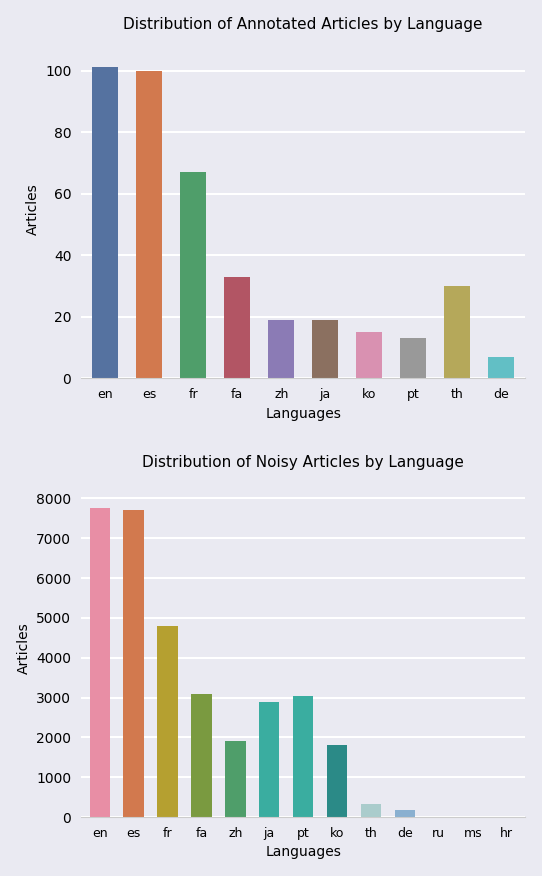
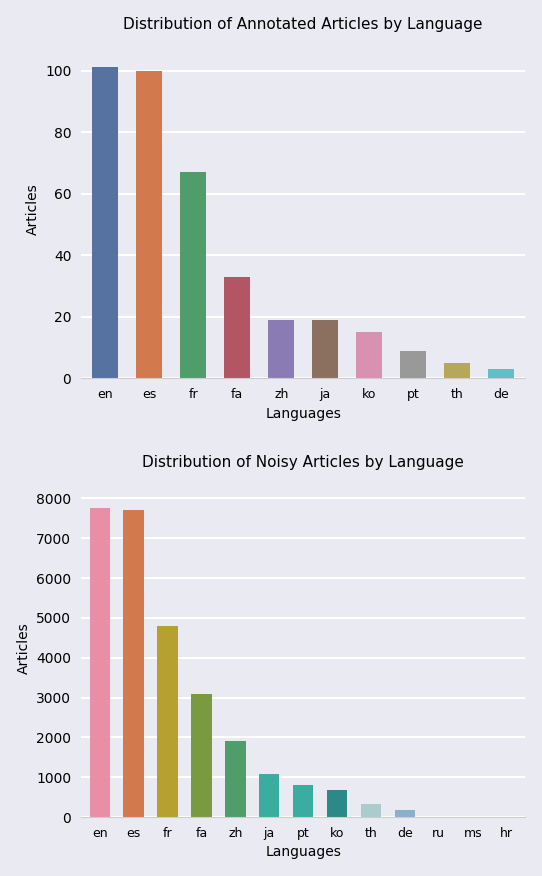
Distribution of Annotated Articles by Language/pt: 13 -> 9
Distribution of Annotated Articles by Language/th: 30 -> 5
Distribution of Annotated Articles by Language/de: 7 -> 3
Distribution of Noisy Articles by Language/ja: 2900 -> 1080
Distribution of Noisy Articles by Language/pt: 3050 -> 800
Distribution of Noisy Articles by Language/ko: 1800 -> 680
